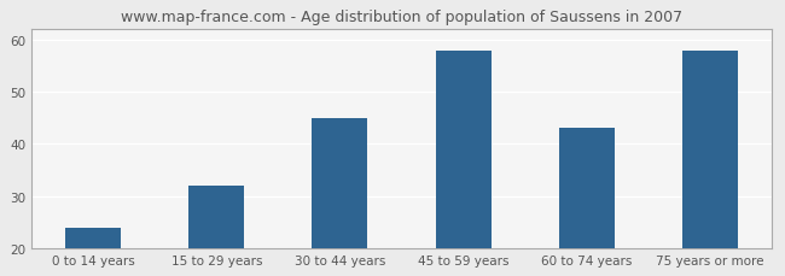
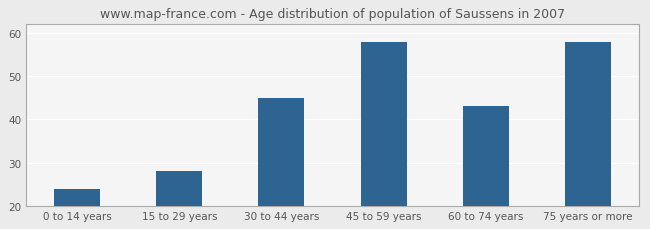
15 to 29 years: 32 -> 28
